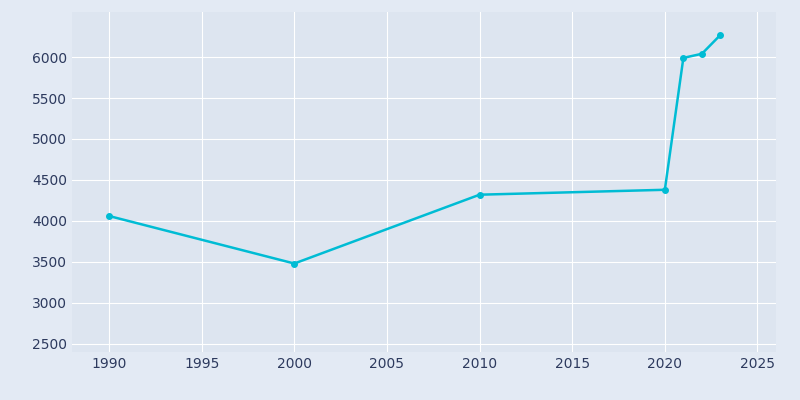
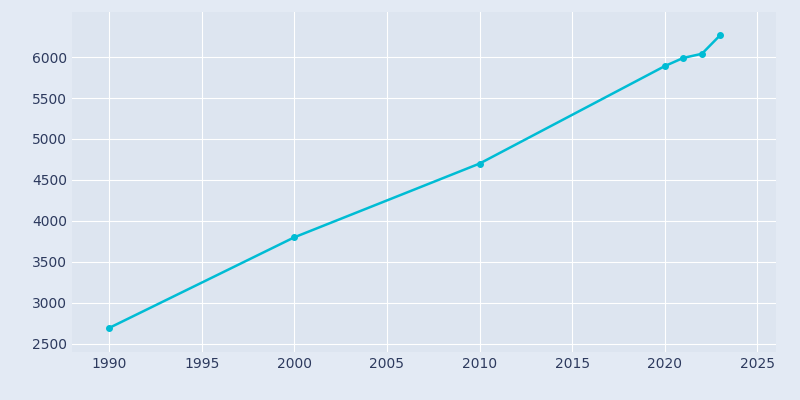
1990: 4060 -> 2690
2000: 3480 -> 3800
2010: 4320 -> 4700
2020: 4380 -> 5890
